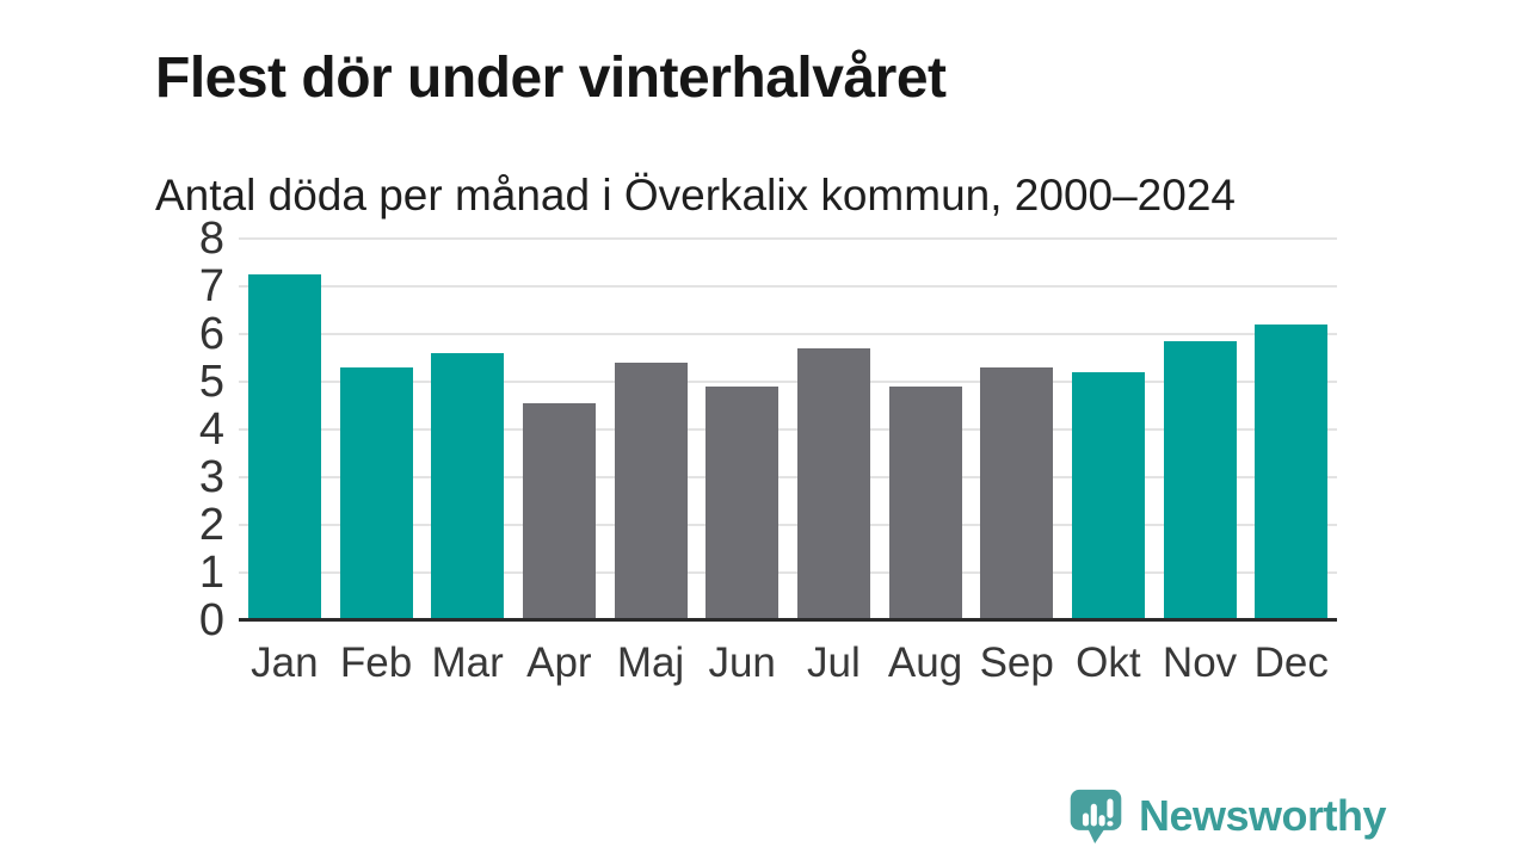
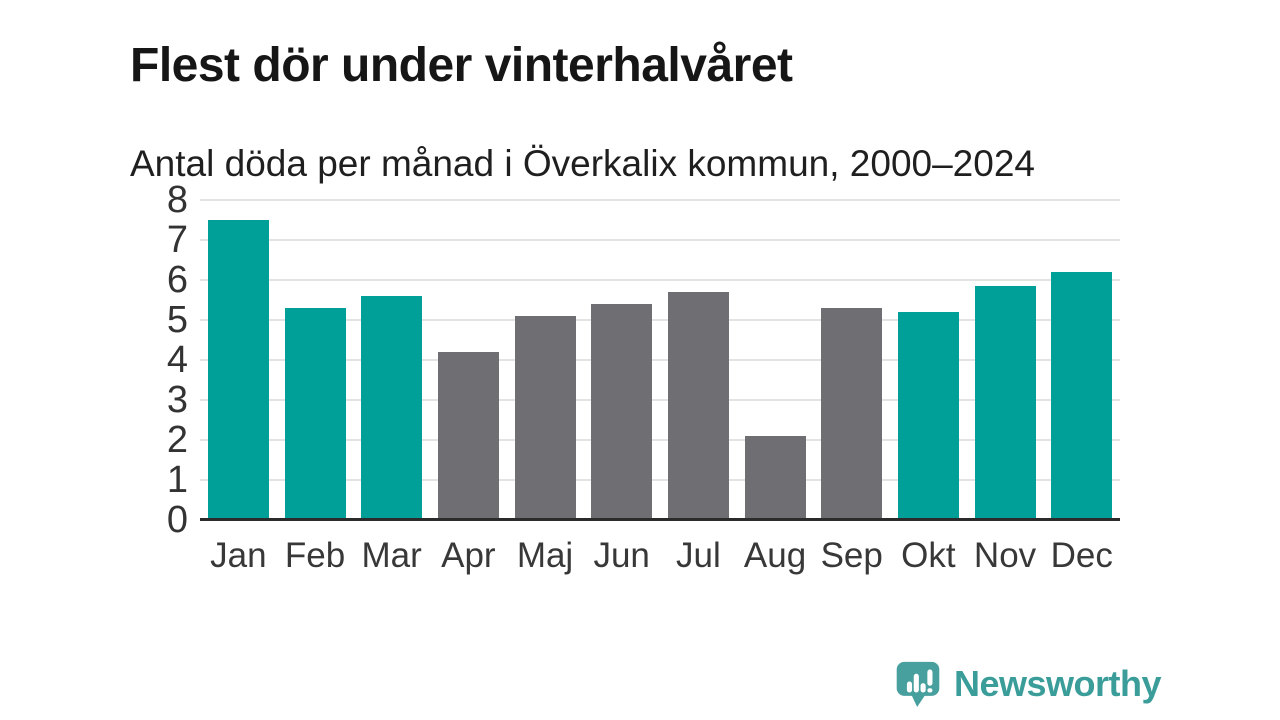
Jan: 7.2 -> 7.5
Apr: 4.5 -> 4.2
Maj: 5.4 -> 5.1
Jun: 4.9 -> 5.4
Aug: 4.9 -> 2.1
